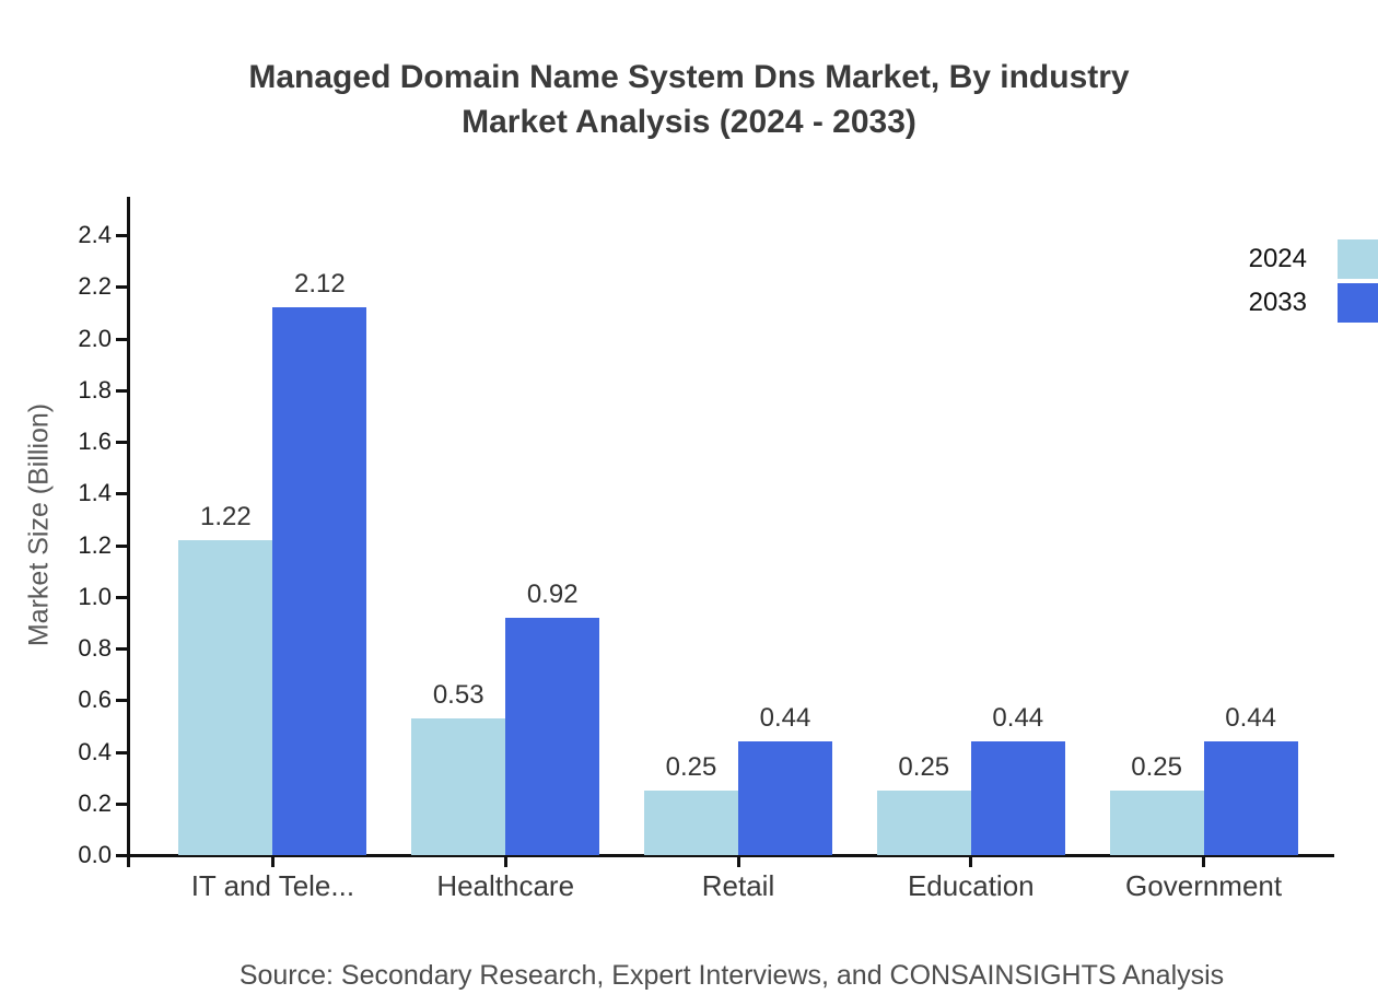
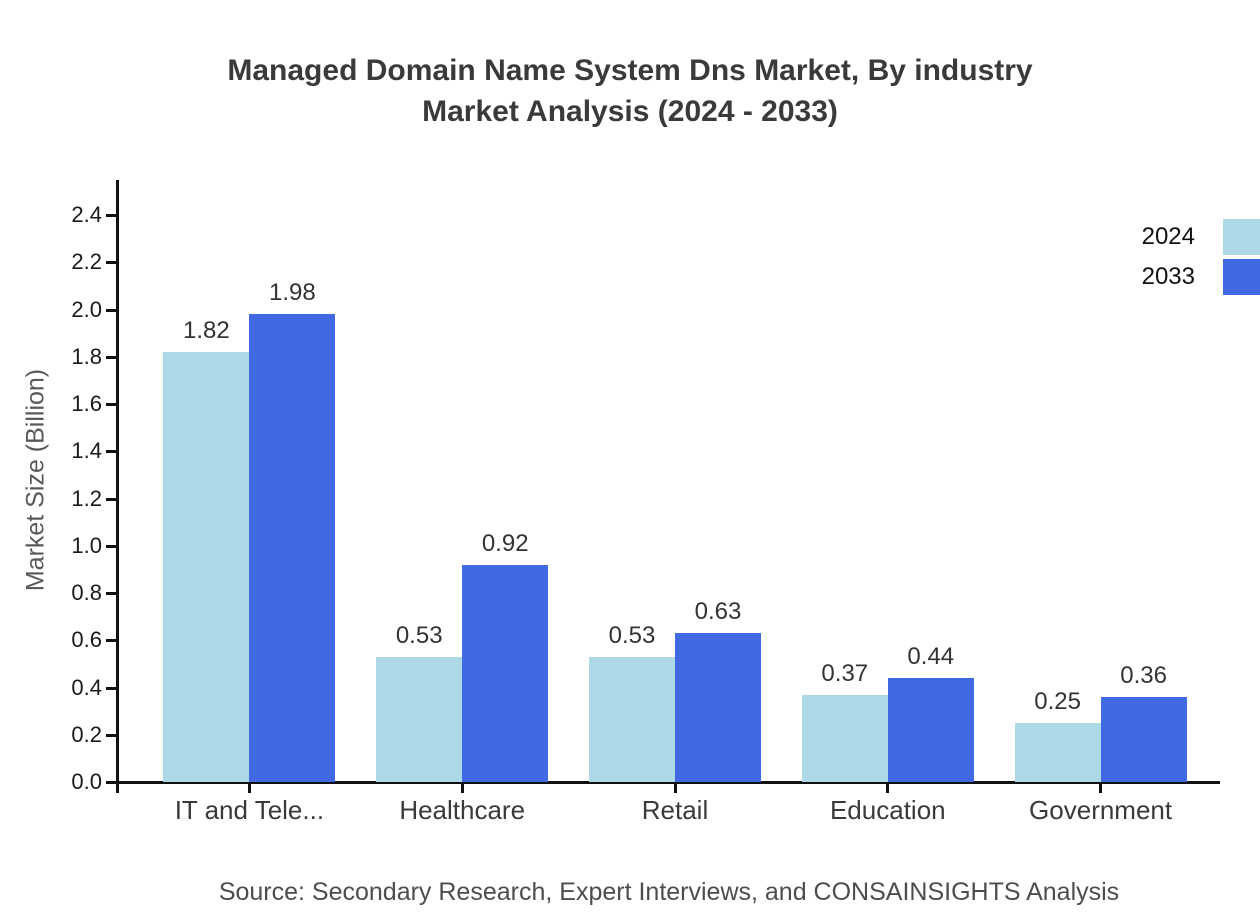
2024/IT and Tele...: 1.22 -> 1.82
2033/IT and Tele...: 2.12 -> 1.98
2024/Retail: 0.25 -> 0.53
2033/Retail: 0.44 -> 0.63
2024/Education: 0.25 -> 0.37
2033/Government: 0.44 -> 0.36
